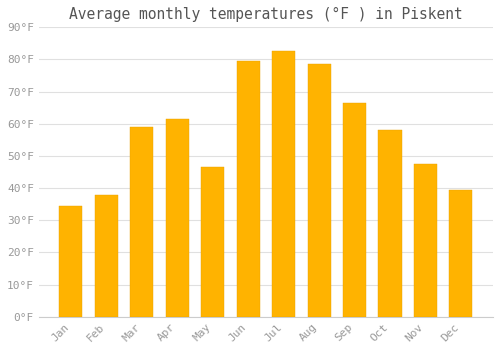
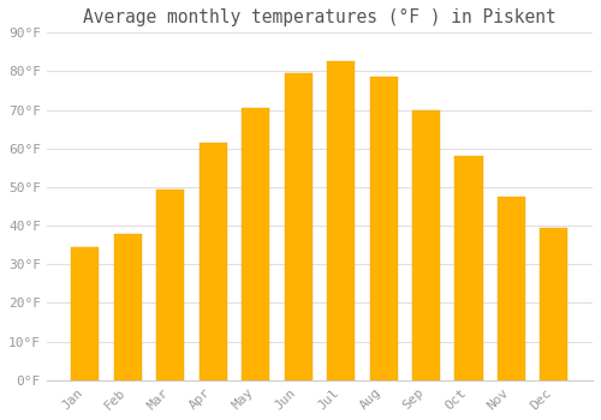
Mar: 59.0°F -> 49.5°F
May: 46.5°F -> 70.5°F
Sep: 66.5°F -> 70.0°F
